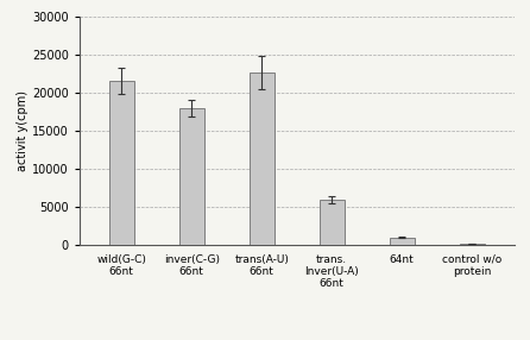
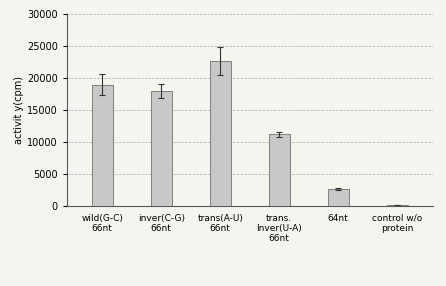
wild(G-C) 66nt: 21600 -> 19000
trans. Inver(U-A) 66nt: 5900 -> 11200
64nt: 1000 -> 2600
